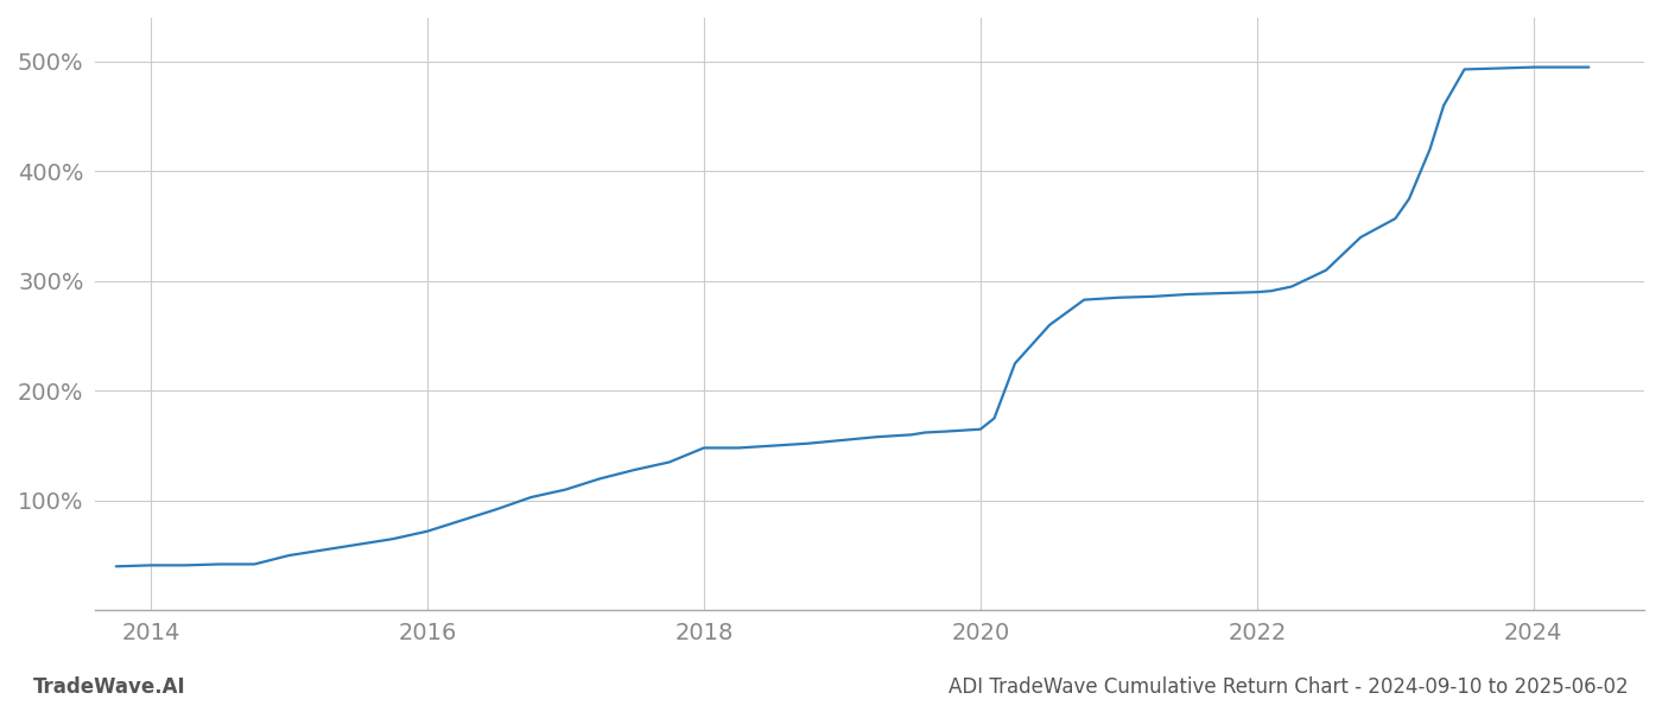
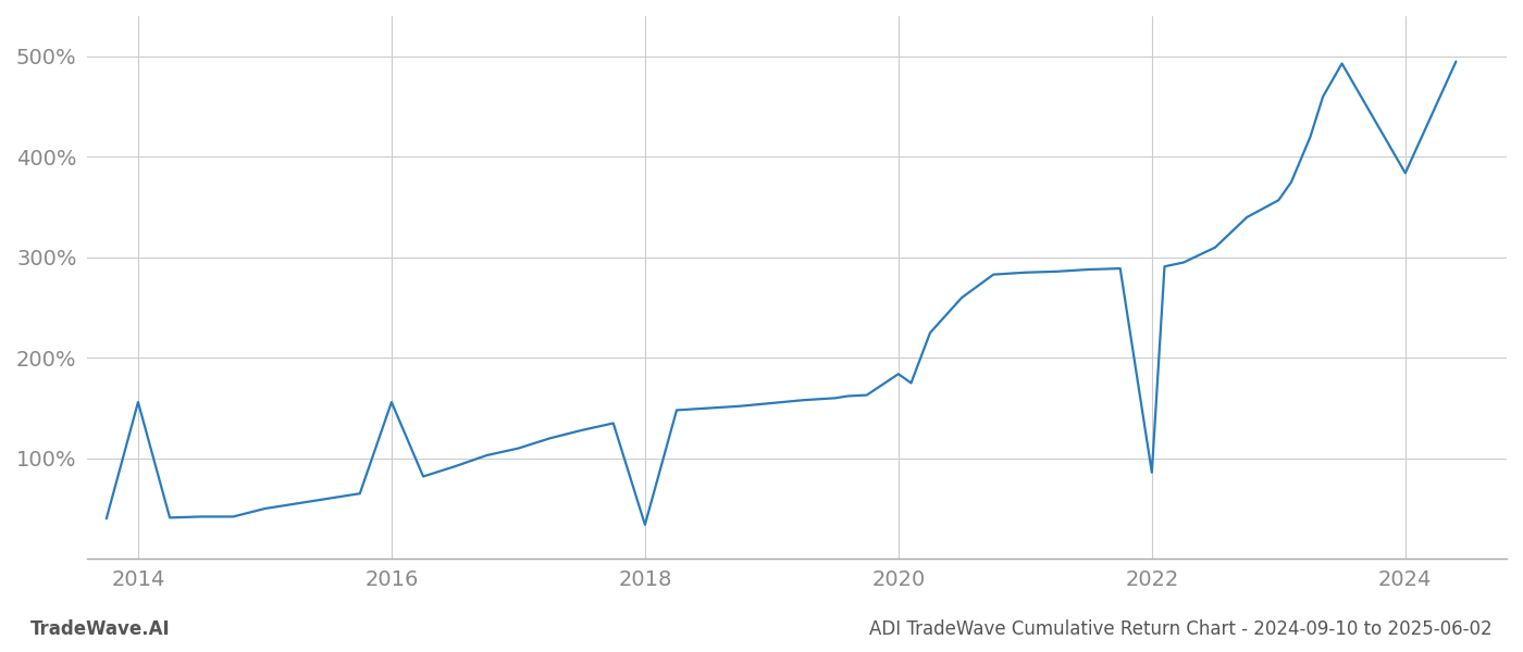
2014: 41% -> 156%
2016: 72% -> 156%
2018: 148% -> 34%
2020: 165% -> 184%
2022: 290% -> 86%
2024: 495% -> 384%
